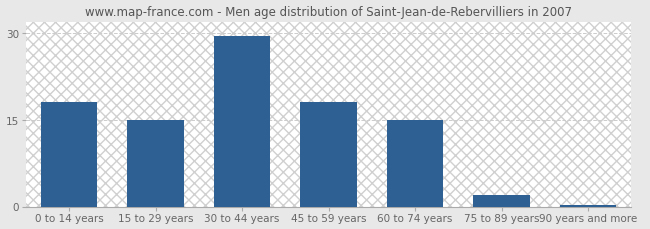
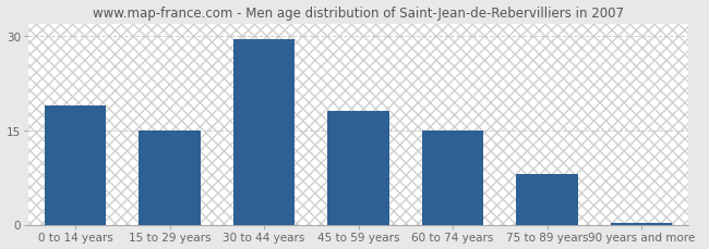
0 to 14 years: 18.0 -> 19.0
75 to 89 years: 2.0 -> 8.0
